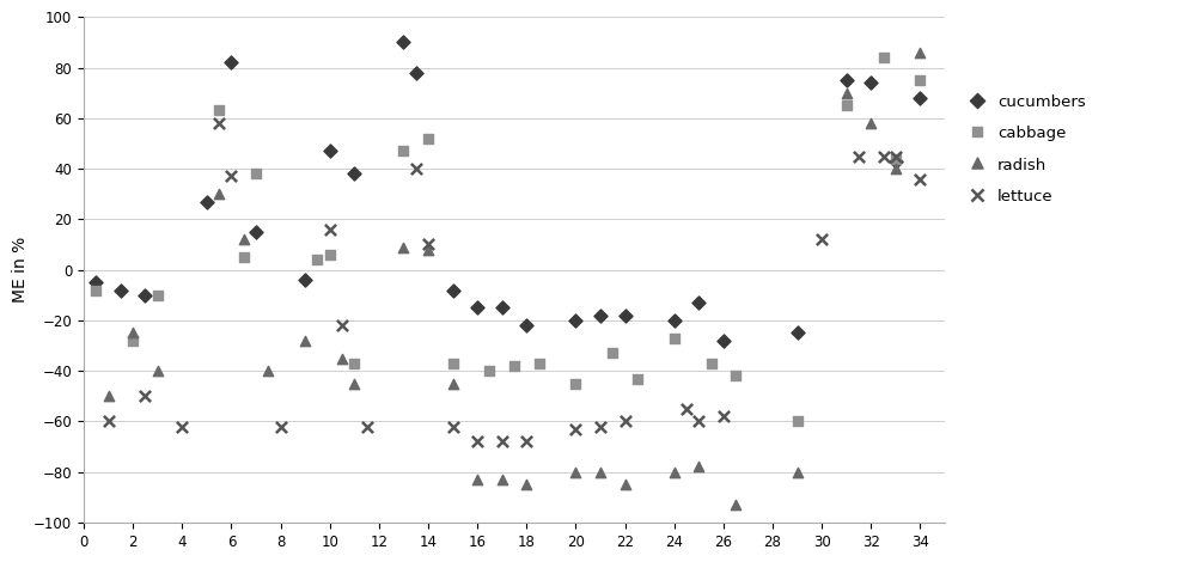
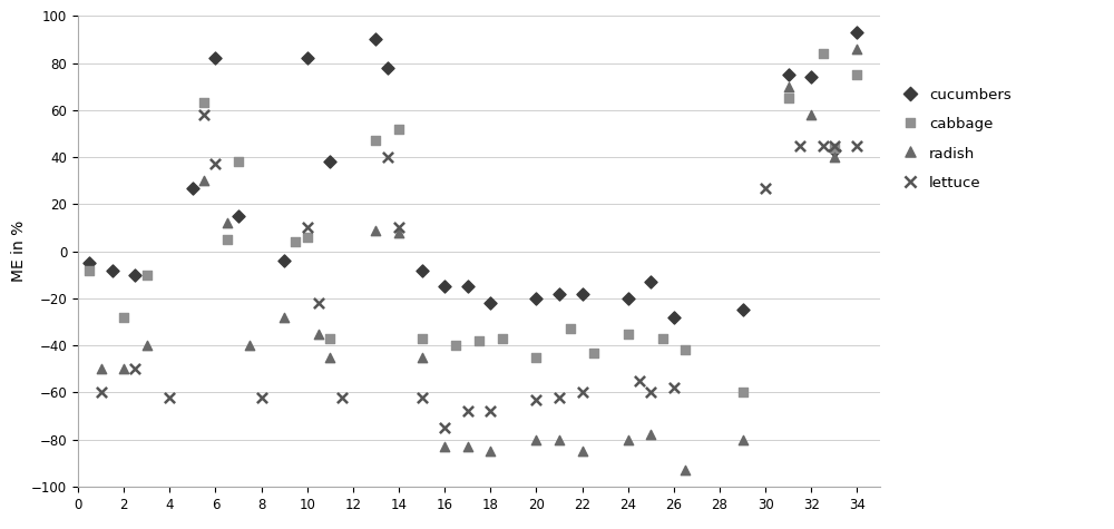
radish/2: -25 -> -50
cucumbers/10: 47 -> 82
lettuce/10: 16 -> 10
lettuce/16: -68 -> -75
cabbage/24: -27 -> -35
lettuce/30: 12 -> 27
cucumbers/34: 68 -> 93
lettuce/34: 36 -> 45
